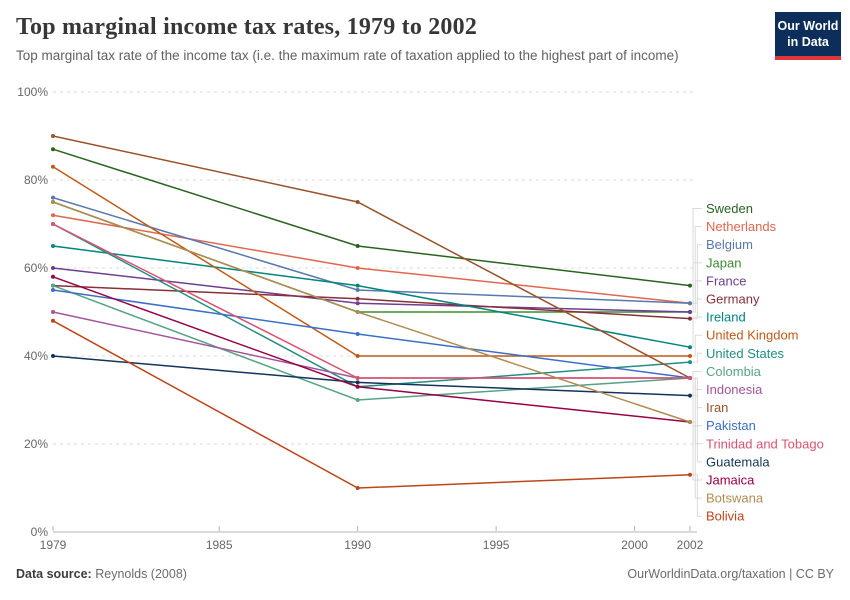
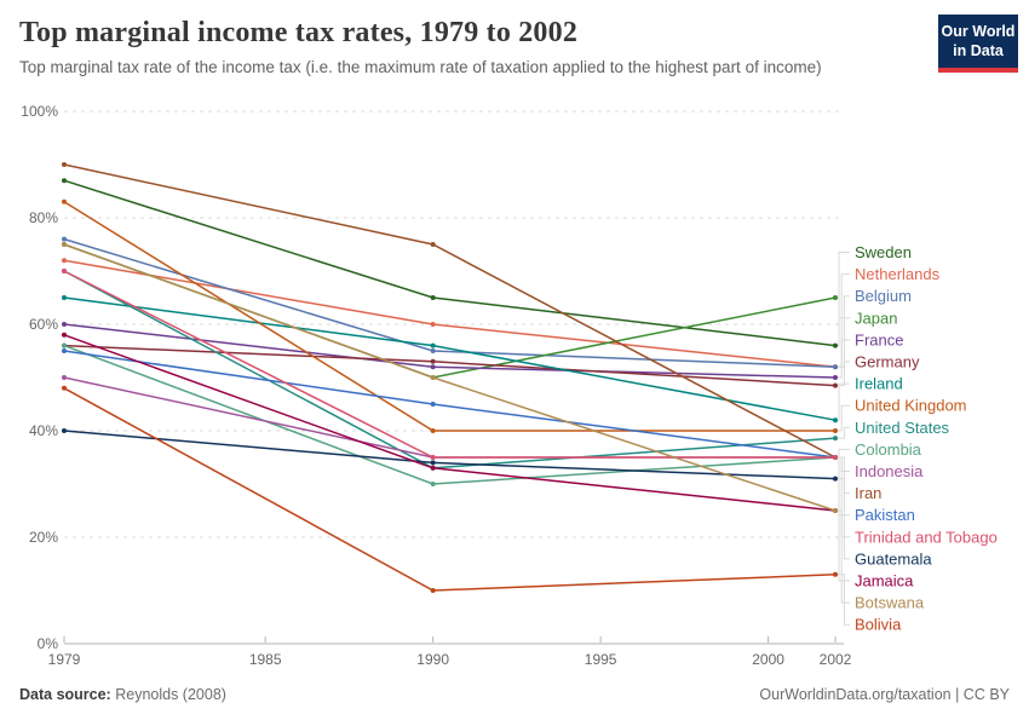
Japan/2002: 50% -> 65%
